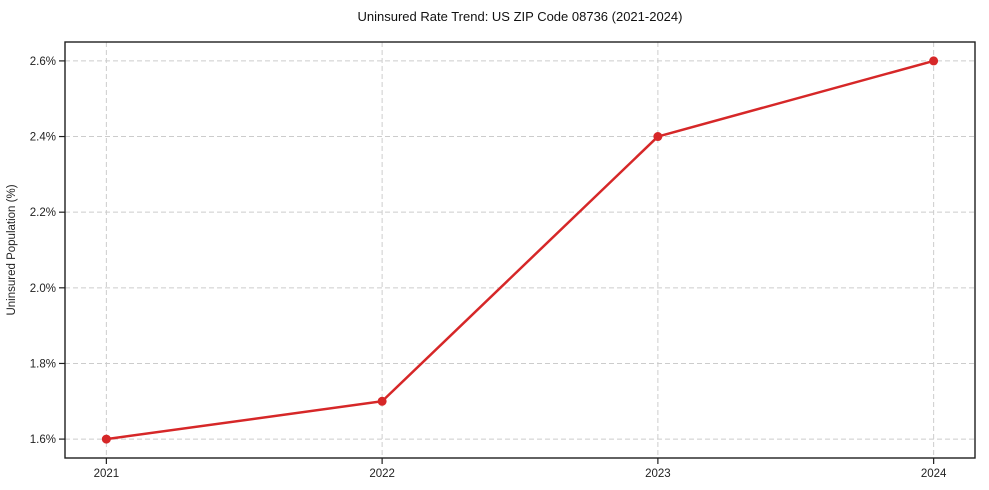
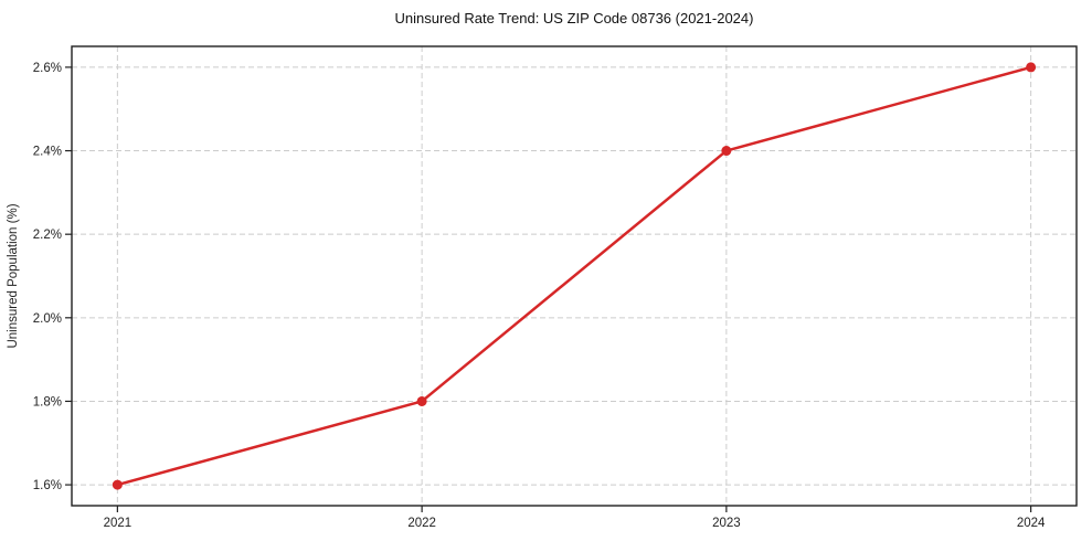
2022: 1.7% -> 1.8%
